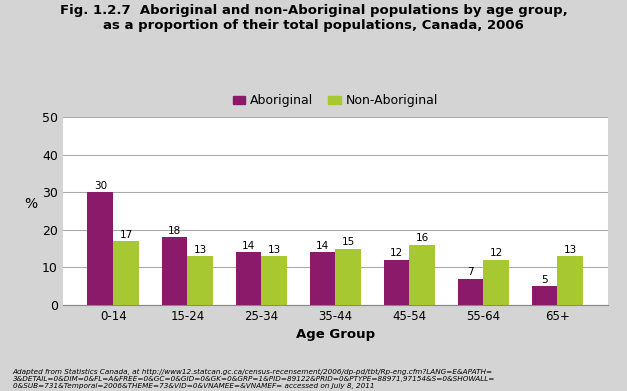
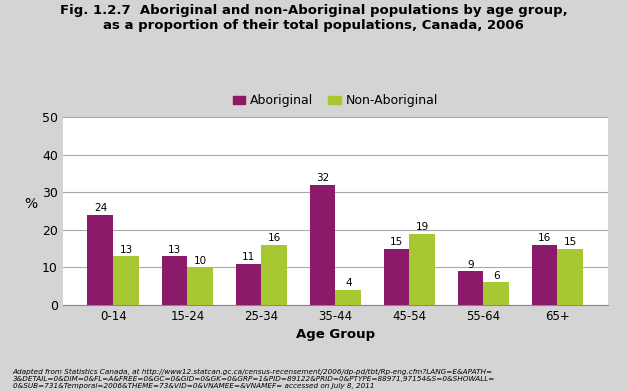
Aboriginal/0-14: 30 -> 24
Non-Aboriginal/0-14: 17 -> 13
Aboriginal/15-24: 18 -> 13
Non-Aboriginal/15-24: 13 -> 10
Aboriginal/25-34: 14 -> 11
Non-Aboriginal/25-34: 13 -> 16
Aboriginal/35-44: 14 -> 32
Non-Aboriginal/35-44: 15 -> 4
Aboriginal/45-54: 12 -> 15
Non-Aboriginal/45-54: 16 -> 19
Aboriginal/55-64: 7 -> 9
Non-Aboriginal/55-64: 12 -> 6
Aboriginal/65+: 5 -> 16
Non-Aboriginal/65+: 13 -> 15
